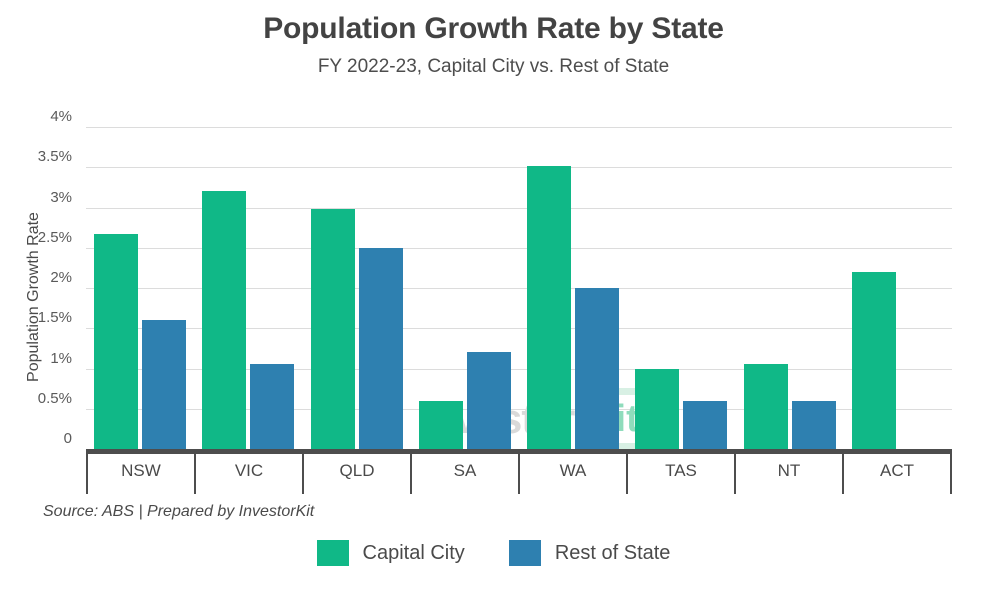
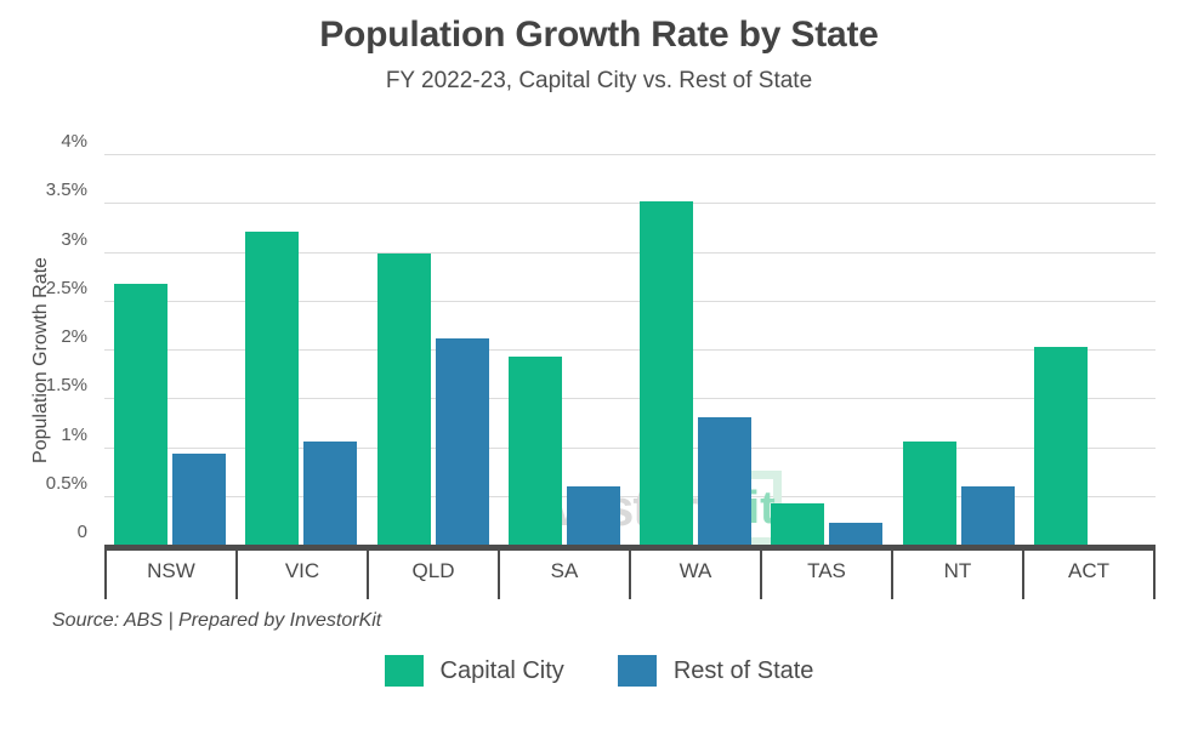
Rest of State/NSW: 1.6% -> 0.9%
Rest of State/QLD: 2.5% -> 2.1%
Capital City/SA: 0.6% -> 1.9%
Rest of State/SA: 1.2% -> 0.6%
Rest of State/WA: 2.0% -> 1.3%
Capital City/TAS: 1.0% -> 0.4%
Rest of State/TAS: 0.6% -> 0.2%
Capital City/ACT: 2.2% -> 2.0%
